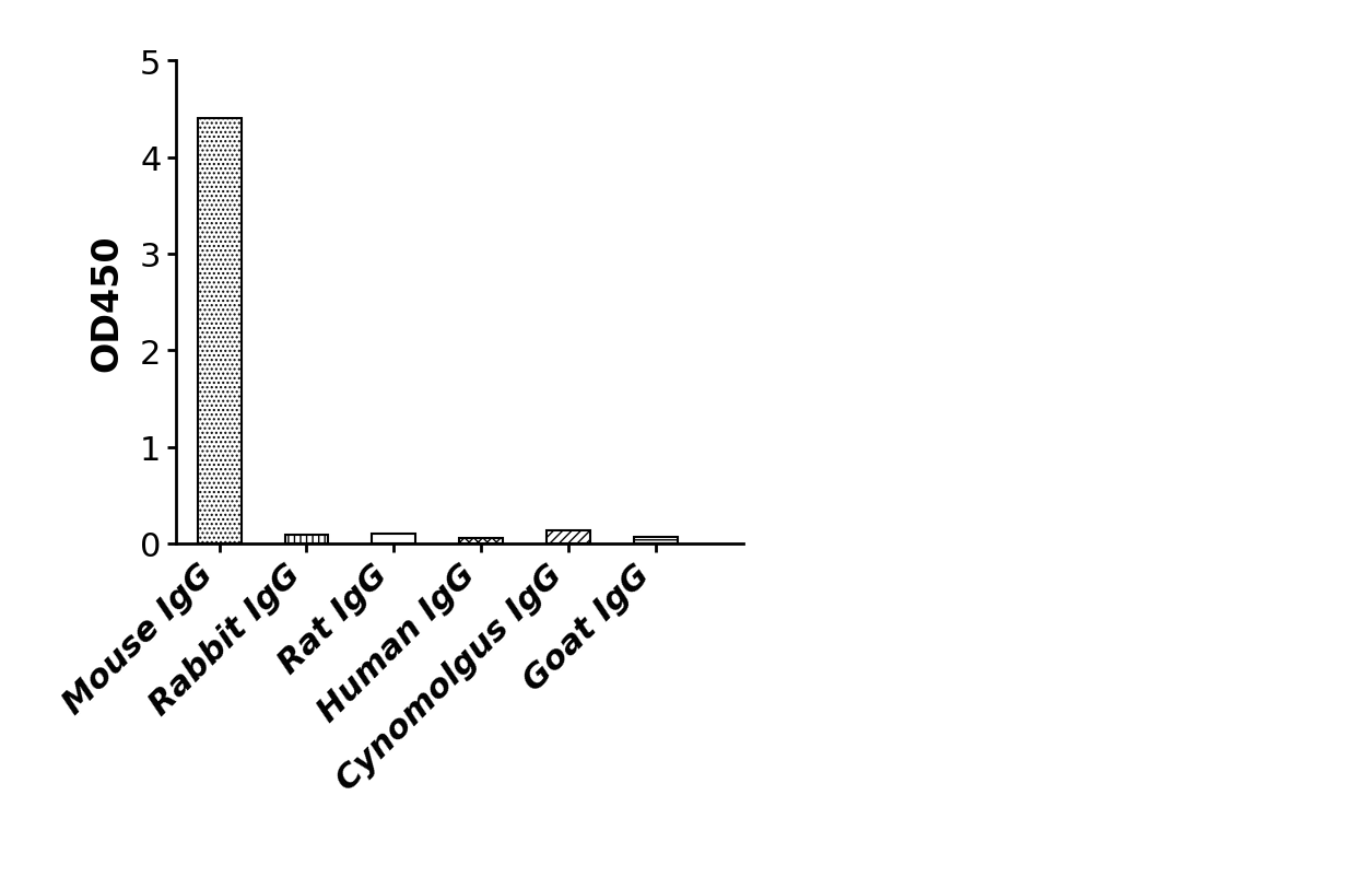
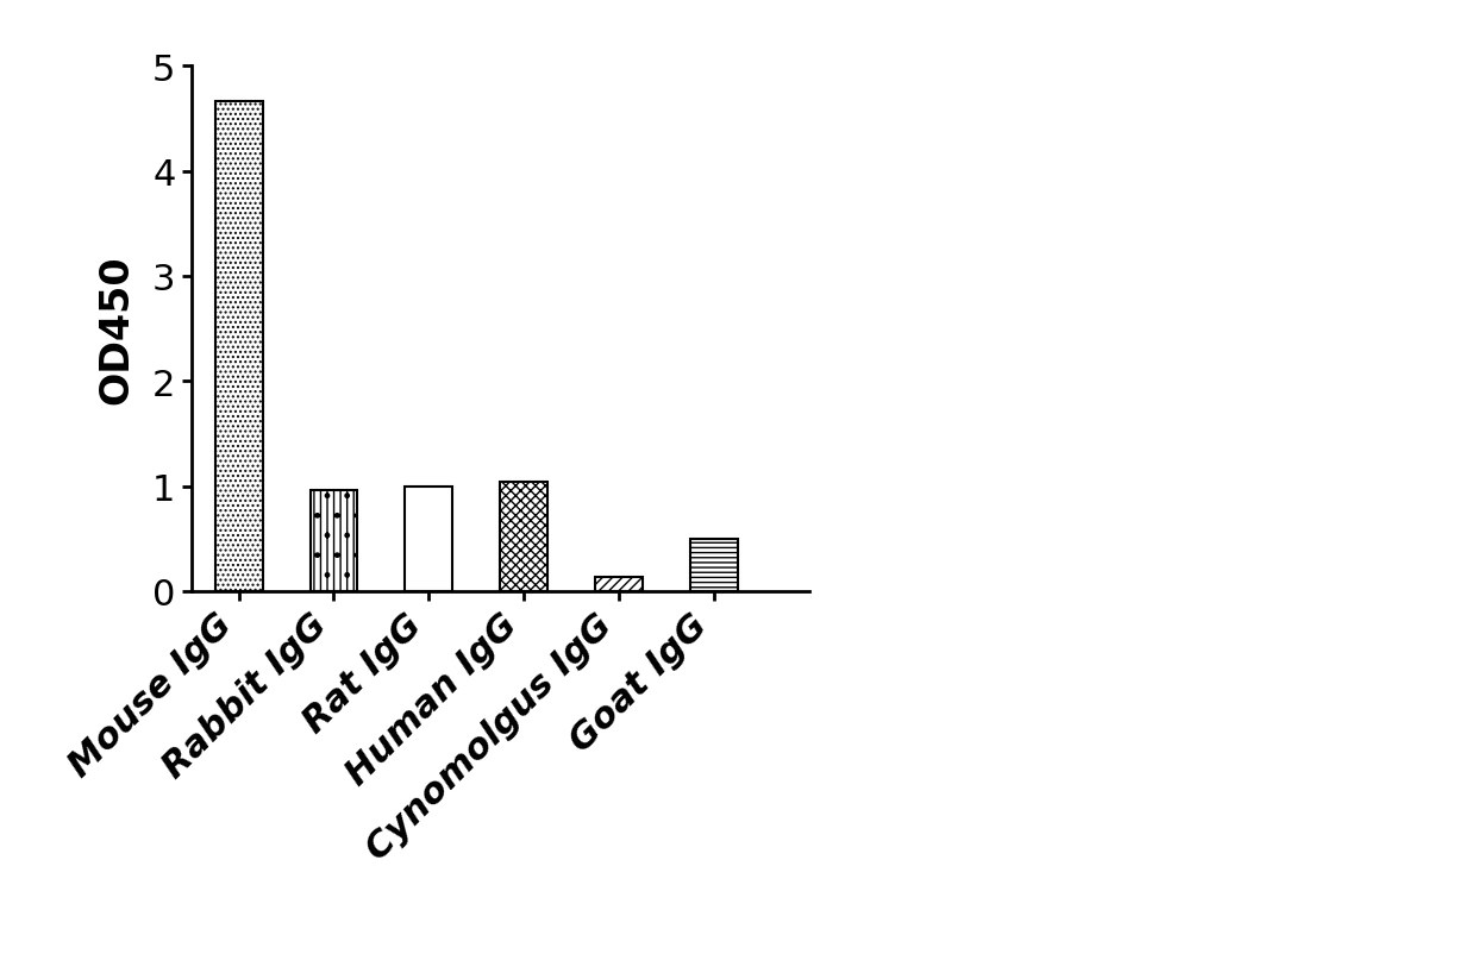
Mouse IgG: 4.40 -> 4.66
Rabbit IgG: 0.09 -> 0.96
Rat IgG: 0.10 -> 1.00
Human IgG: 0.06 -> 1.04
Goat IgG: 0.07 -> 0.50
